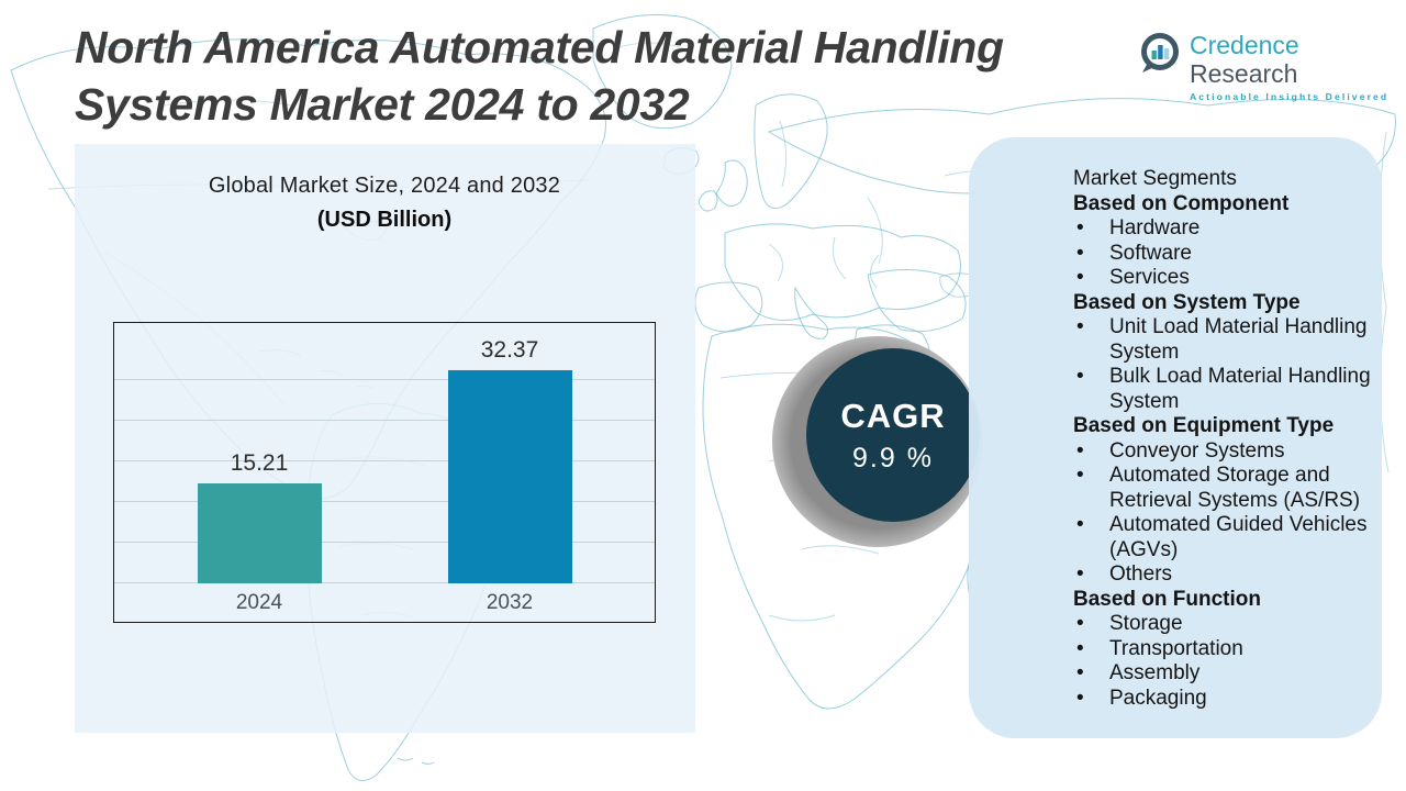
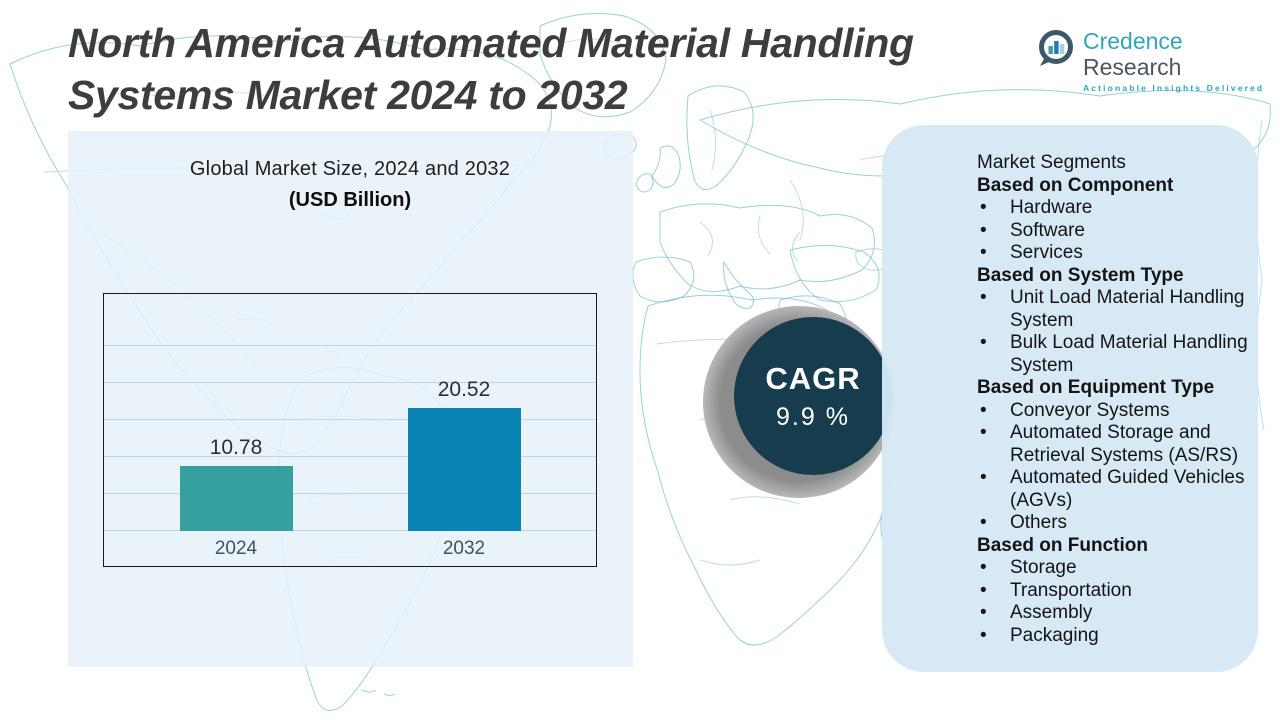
2024: 15.21 -> 10.78
2032: 32.37 -> 20.52
